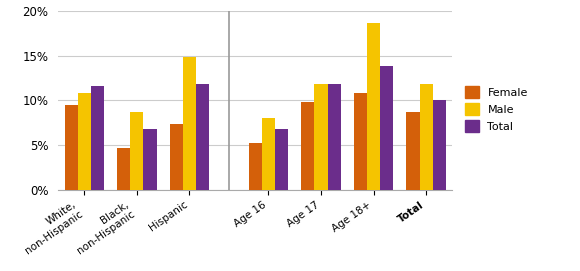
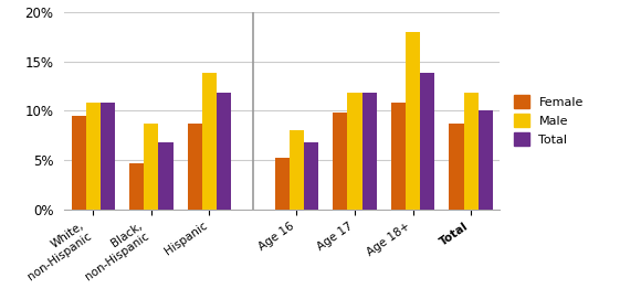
Total/White, non-Hispanic: 11.6% -> 10.8%
Female/Hispanic: 7.4% -> 8.7%
Male/Hispanic: 14.8% -> 13.8%
Male/Age 18+: 18.6% -> 18.0%
